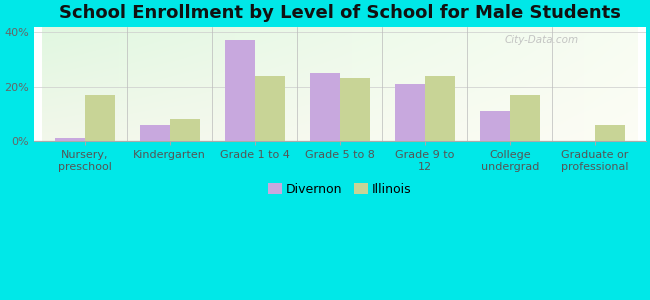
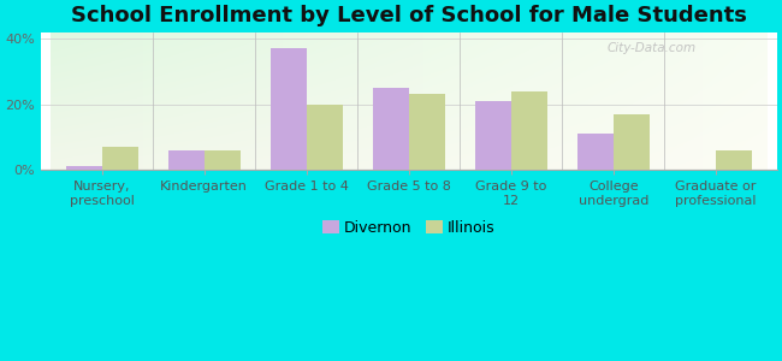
Illinois/Nursery, preschool: 17% -> 7%
Illinois/Kindergarten: 8% -> 6%
Illinois/Grade 1 to 4: 24% -> 20%
